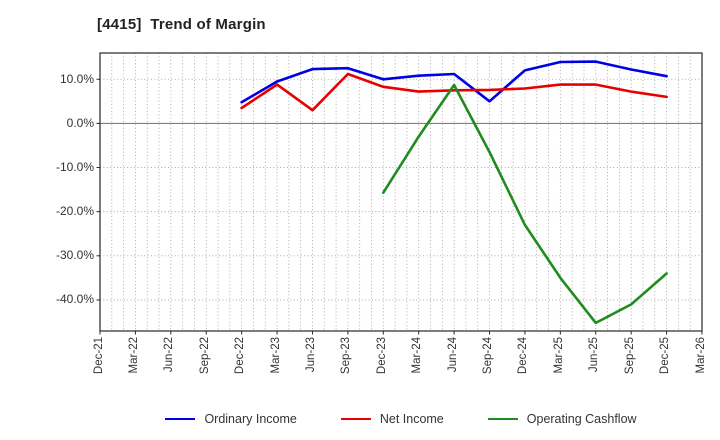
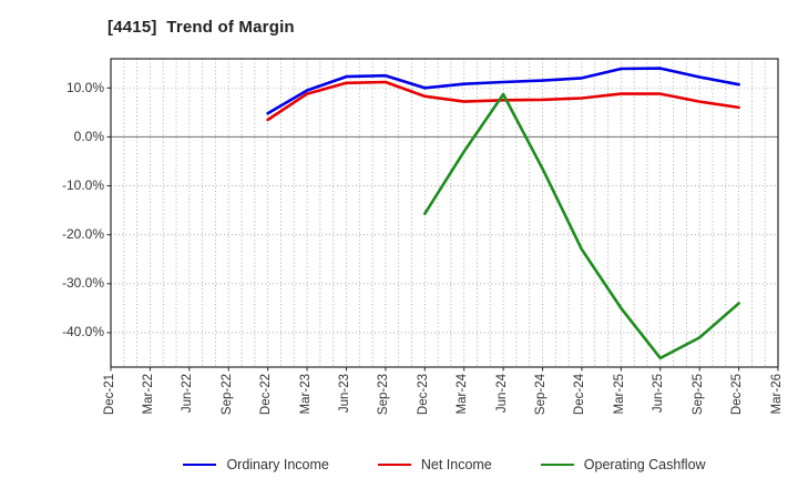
Net Income/Jun-23: 3% -> 11%
Ordinary Income/Sep-24: 5% -> 12%
